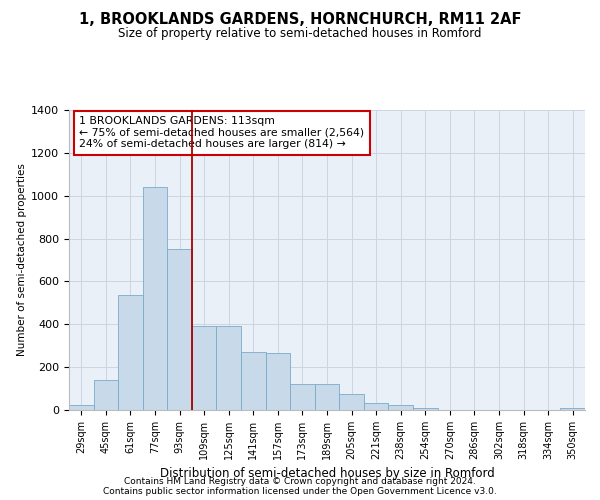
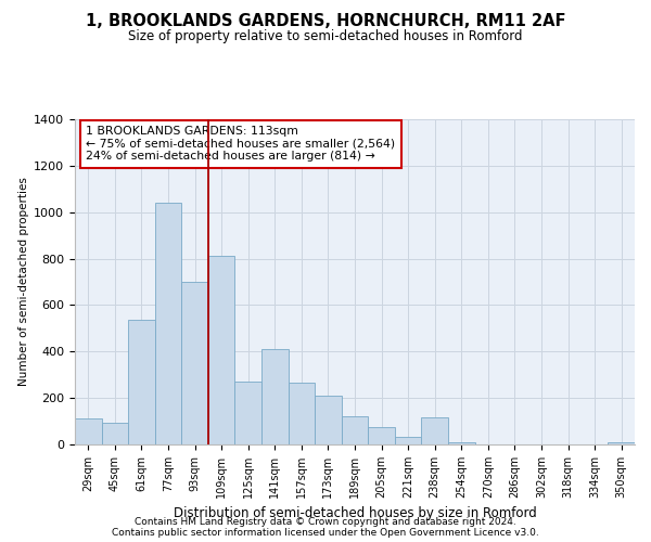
29sqm: 25 -> 110
45sqm: 140 -> 95
93sqm: 750 -> 700
109sqm: 390 -> 810
125sqm: 390 -> 270
141sqm: 270 -> 410
173sqm: 120 -> 210
238sqm: 25 -> 115
